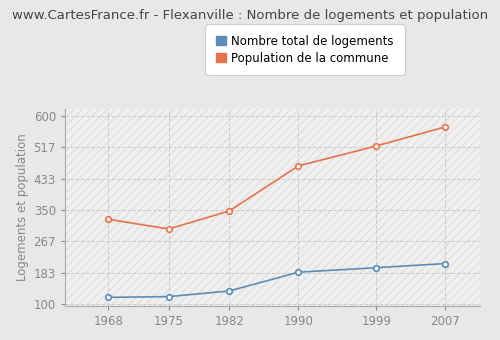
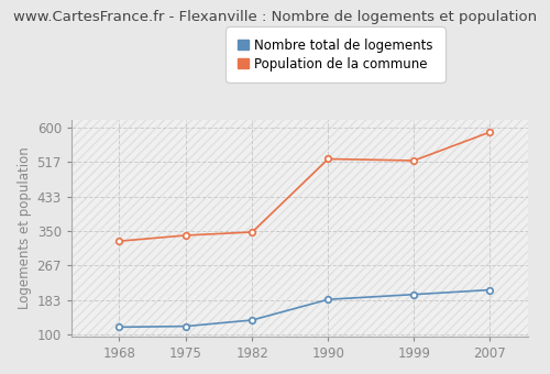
Population de la commune/1975: 300 -> 340
Population de la commune/1990: 468 -> 525
Population de la commune/2007: 572 -> 590
